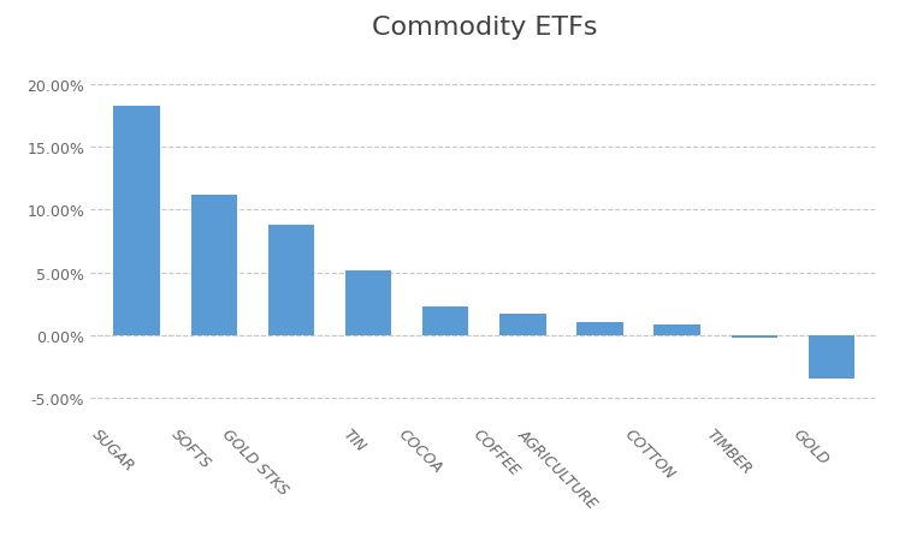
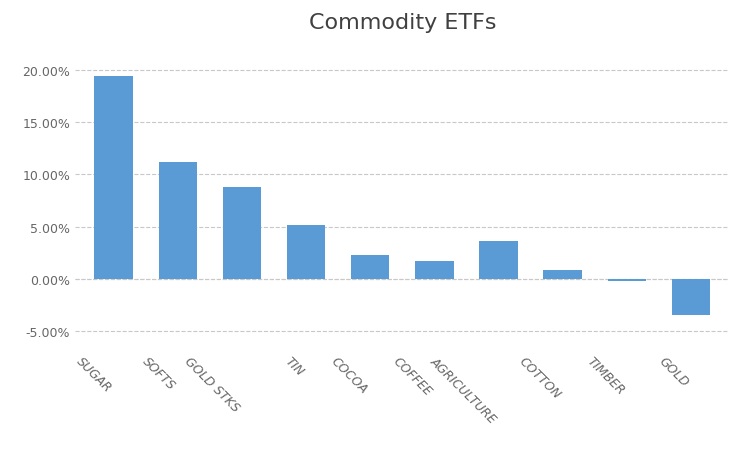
SUGAR: 18.3% -> 19.4%
AGRICULTURE: 1.0% -> 3.6%
